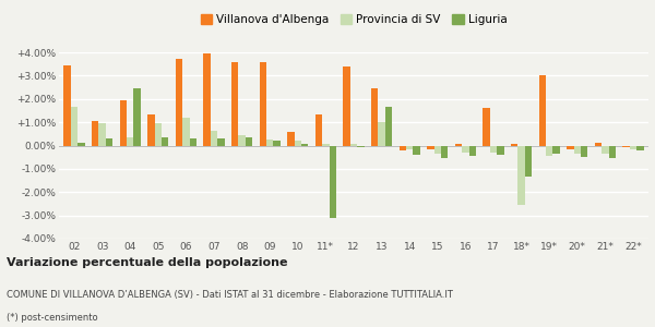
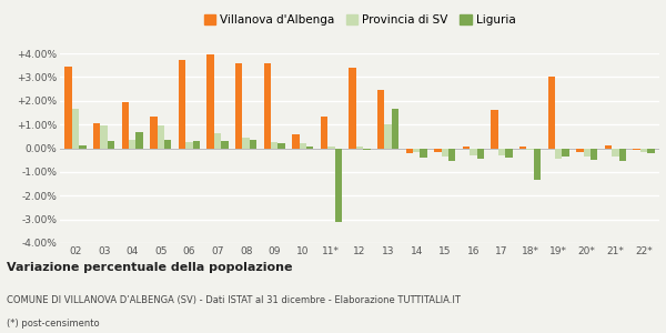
Liguria/04: 2.45% -> 0.70%
Provincia di SV/06: 1.20% -> 0.25%
Provincia di SV/18*: -2.55% -> -0.05%
